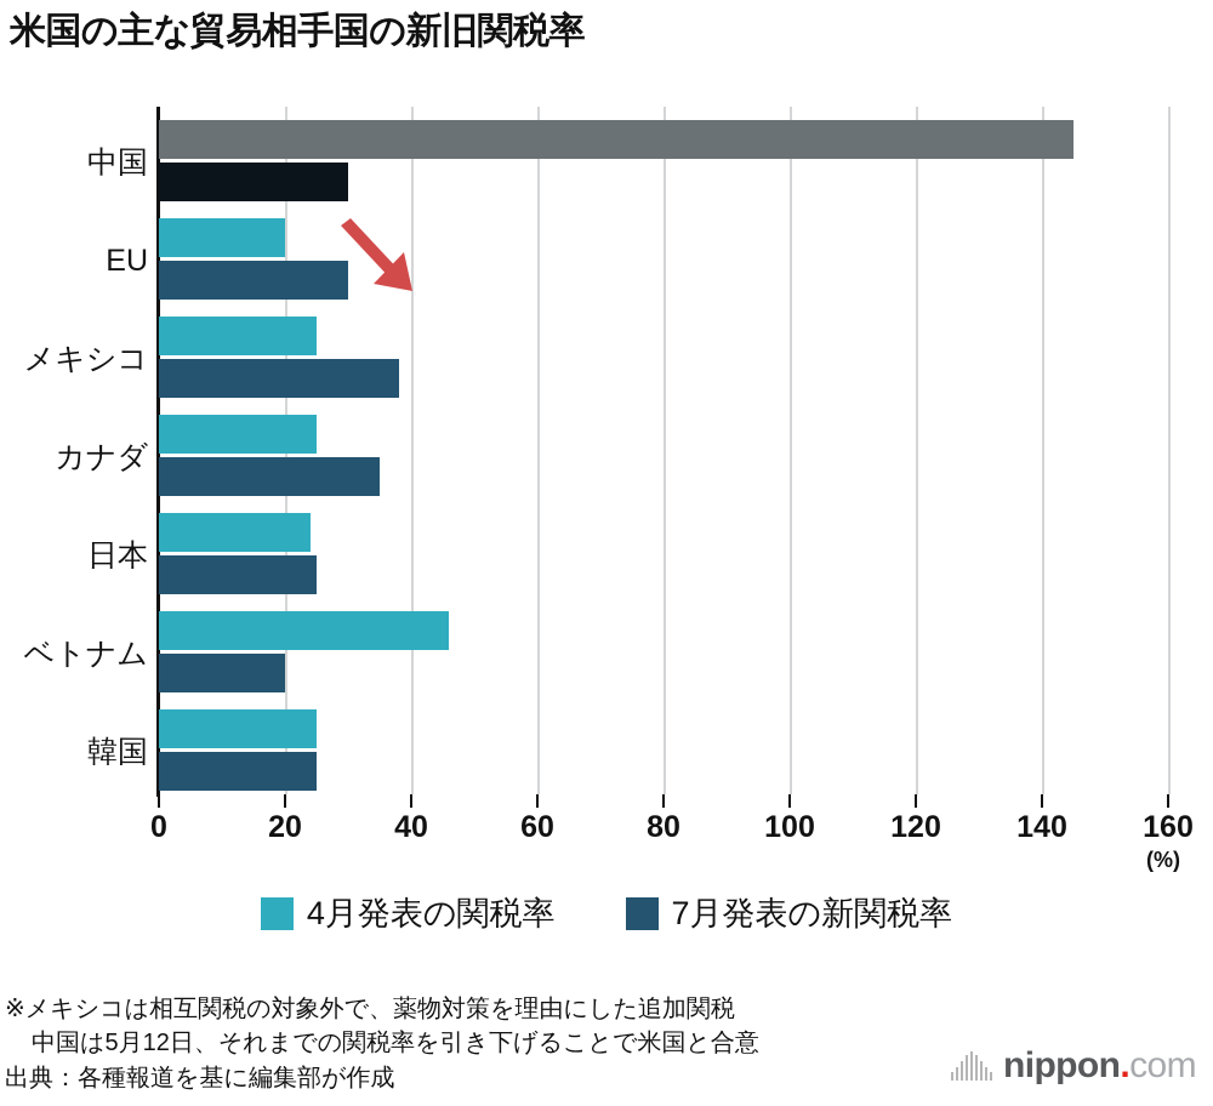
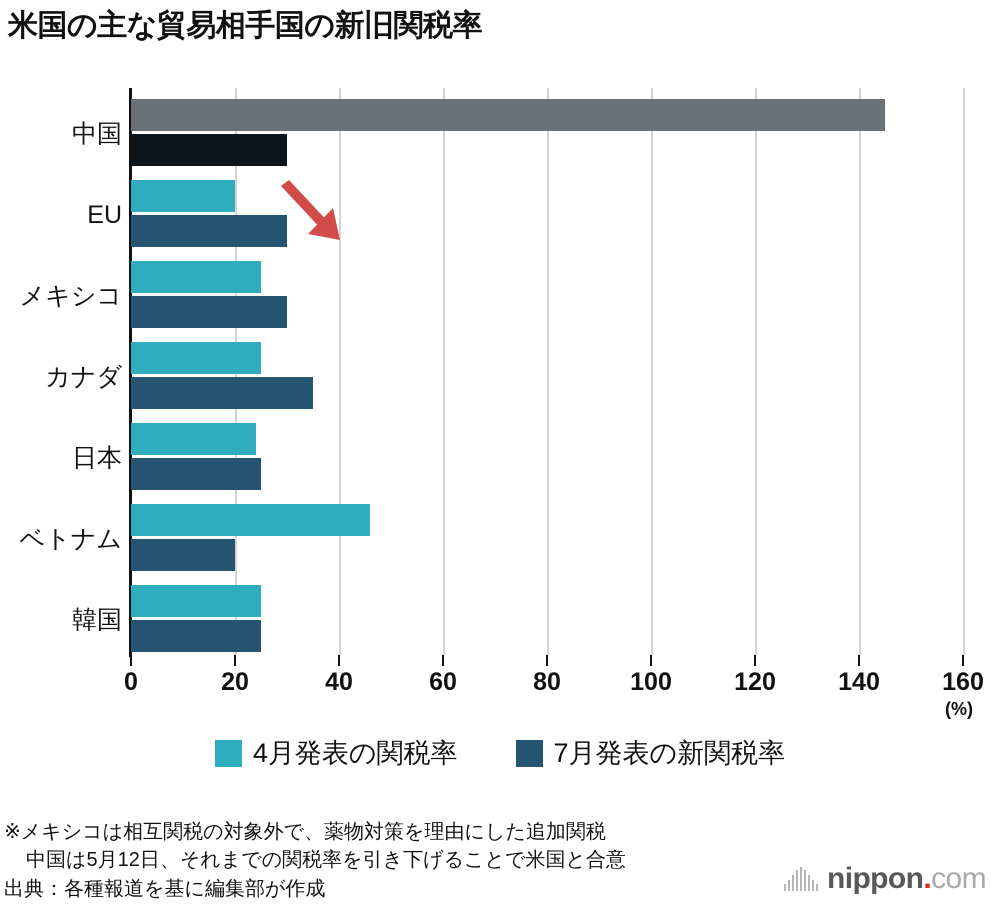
7月発表の新関税率/メキシコ: 38 -> 30
